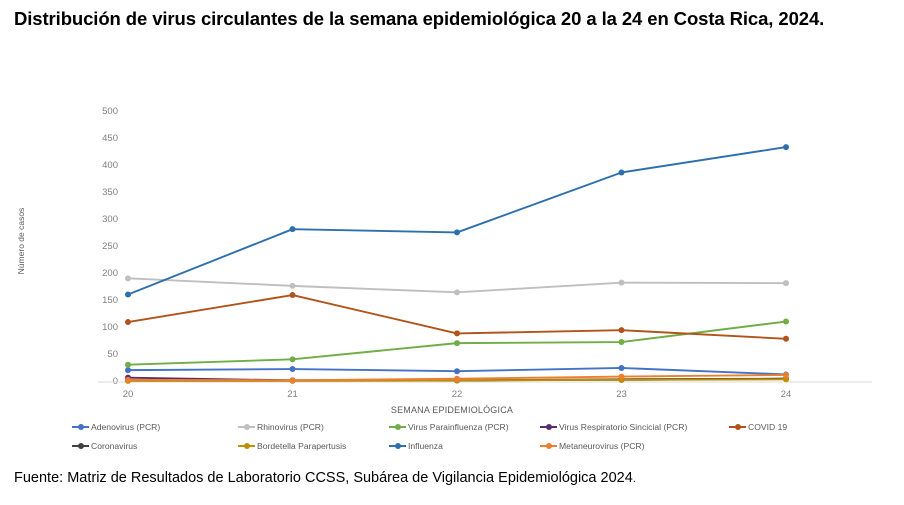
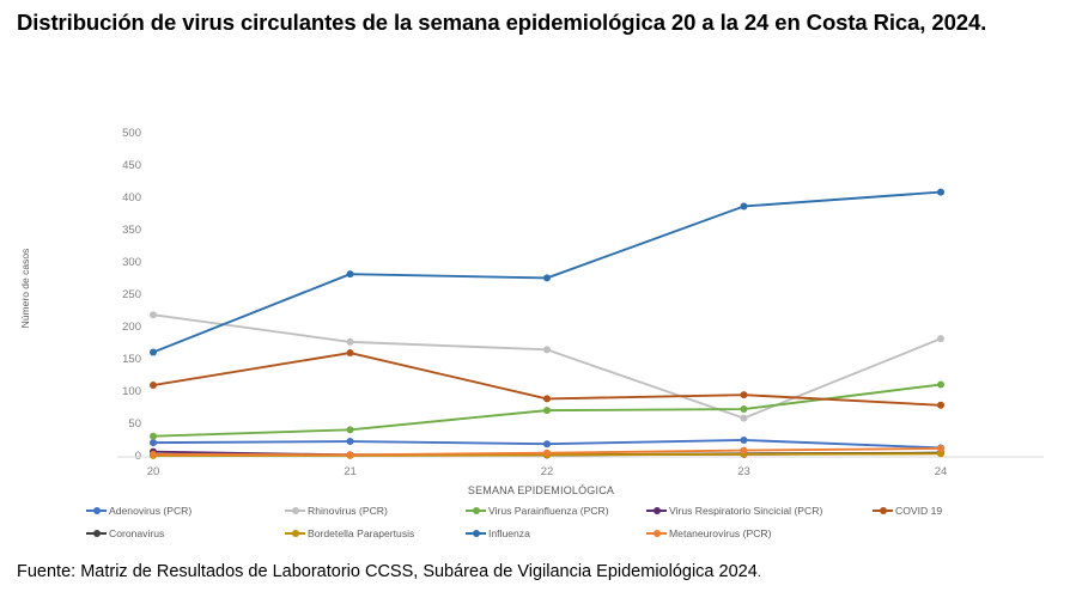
Rhinovirus (PCR)/20: 190 -> 220
Rhinovirus (PCR)/23: 180 -> 60
Influenza/24: 440 -> 410
